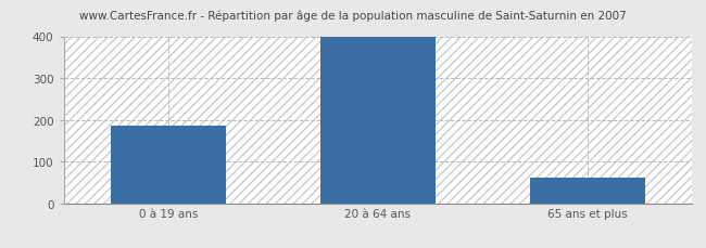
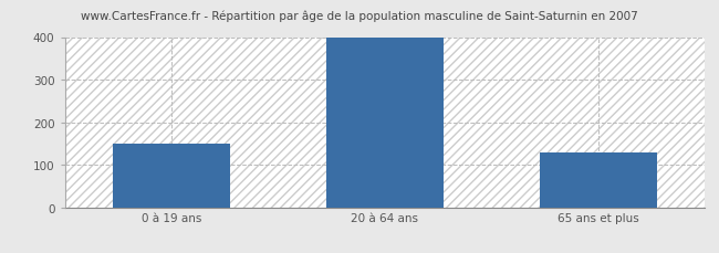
0 à 19 ans: 187 -> 150
65 ans et plus: 62 -> 130
